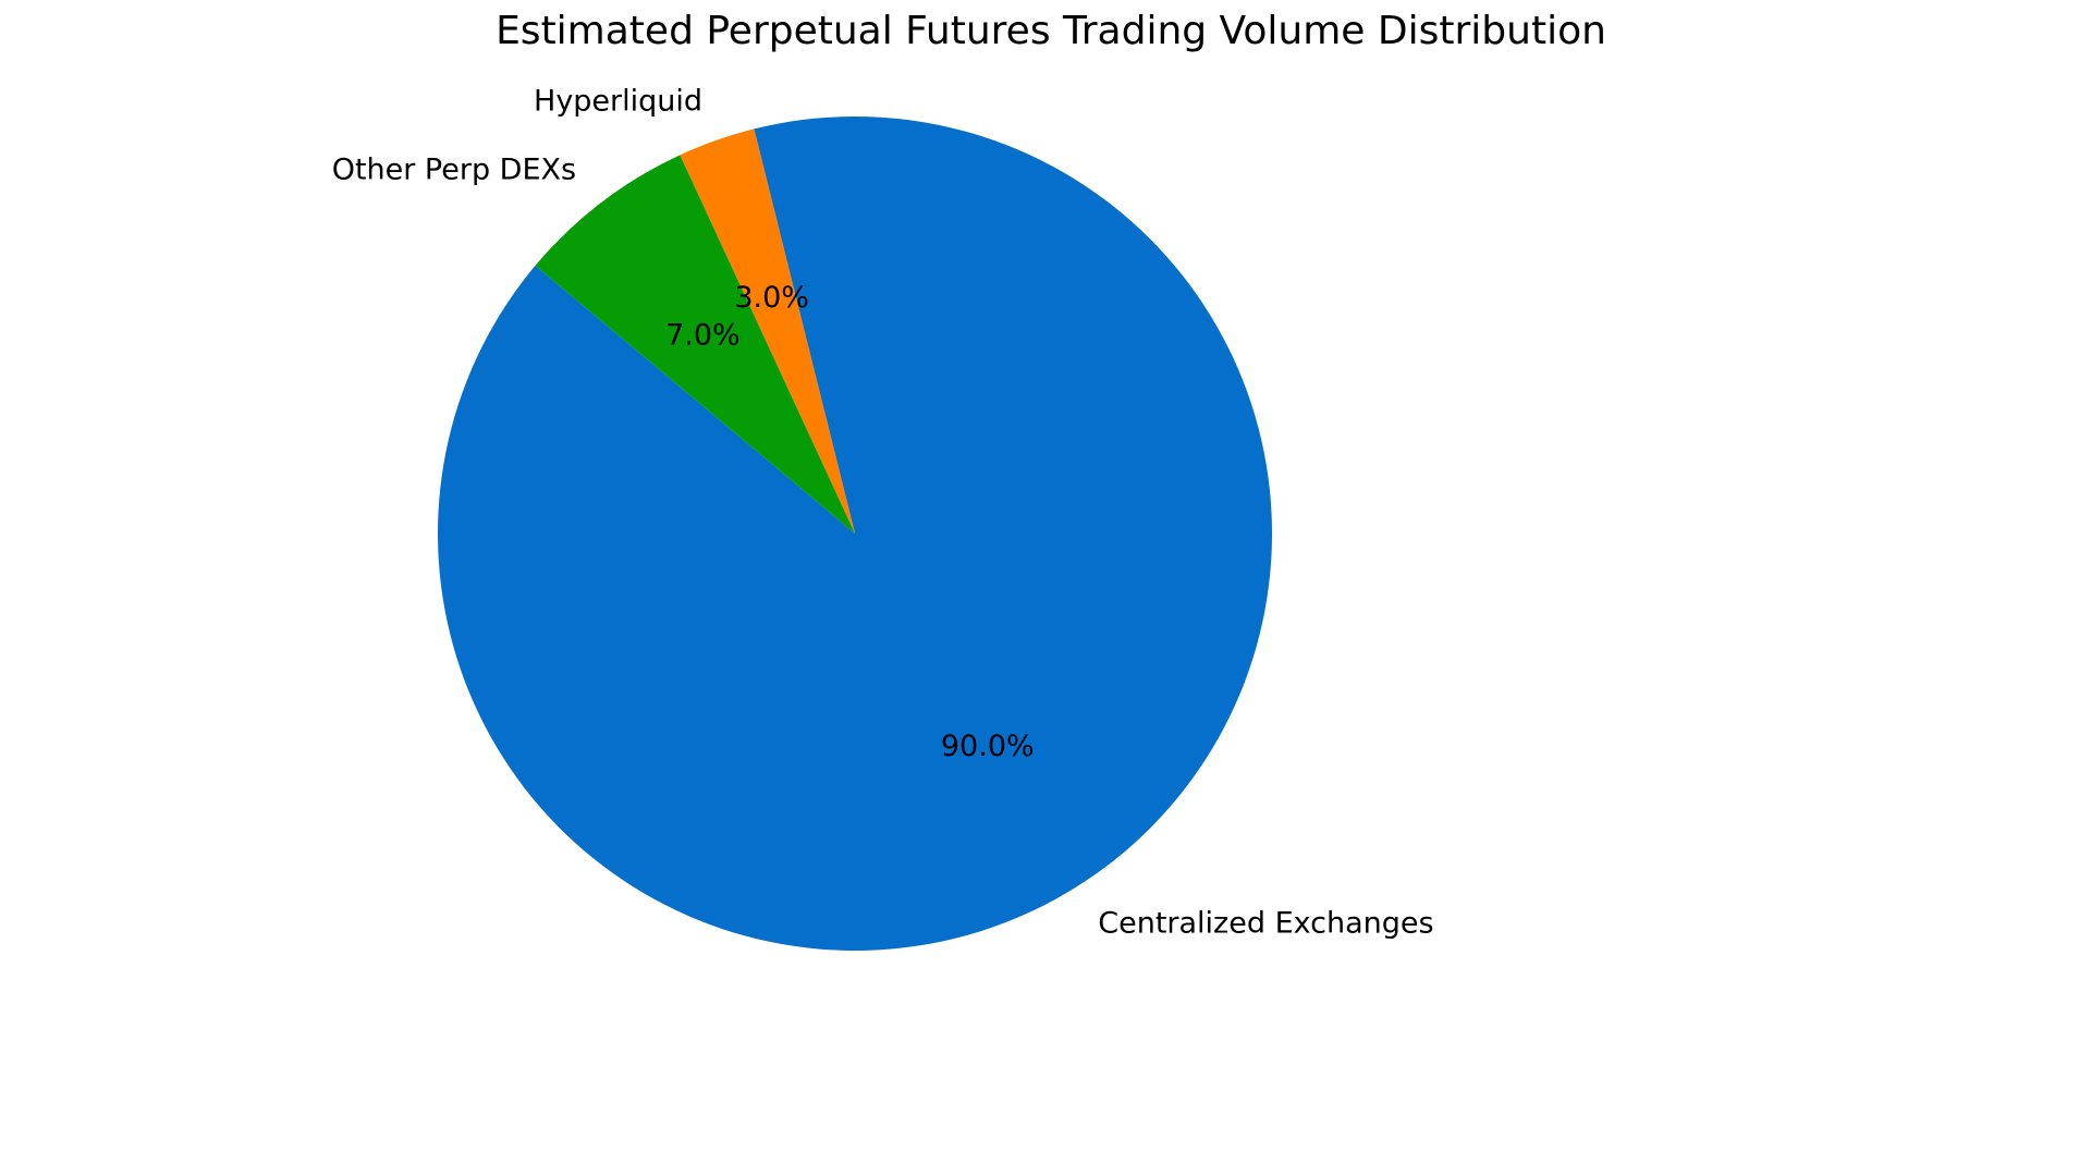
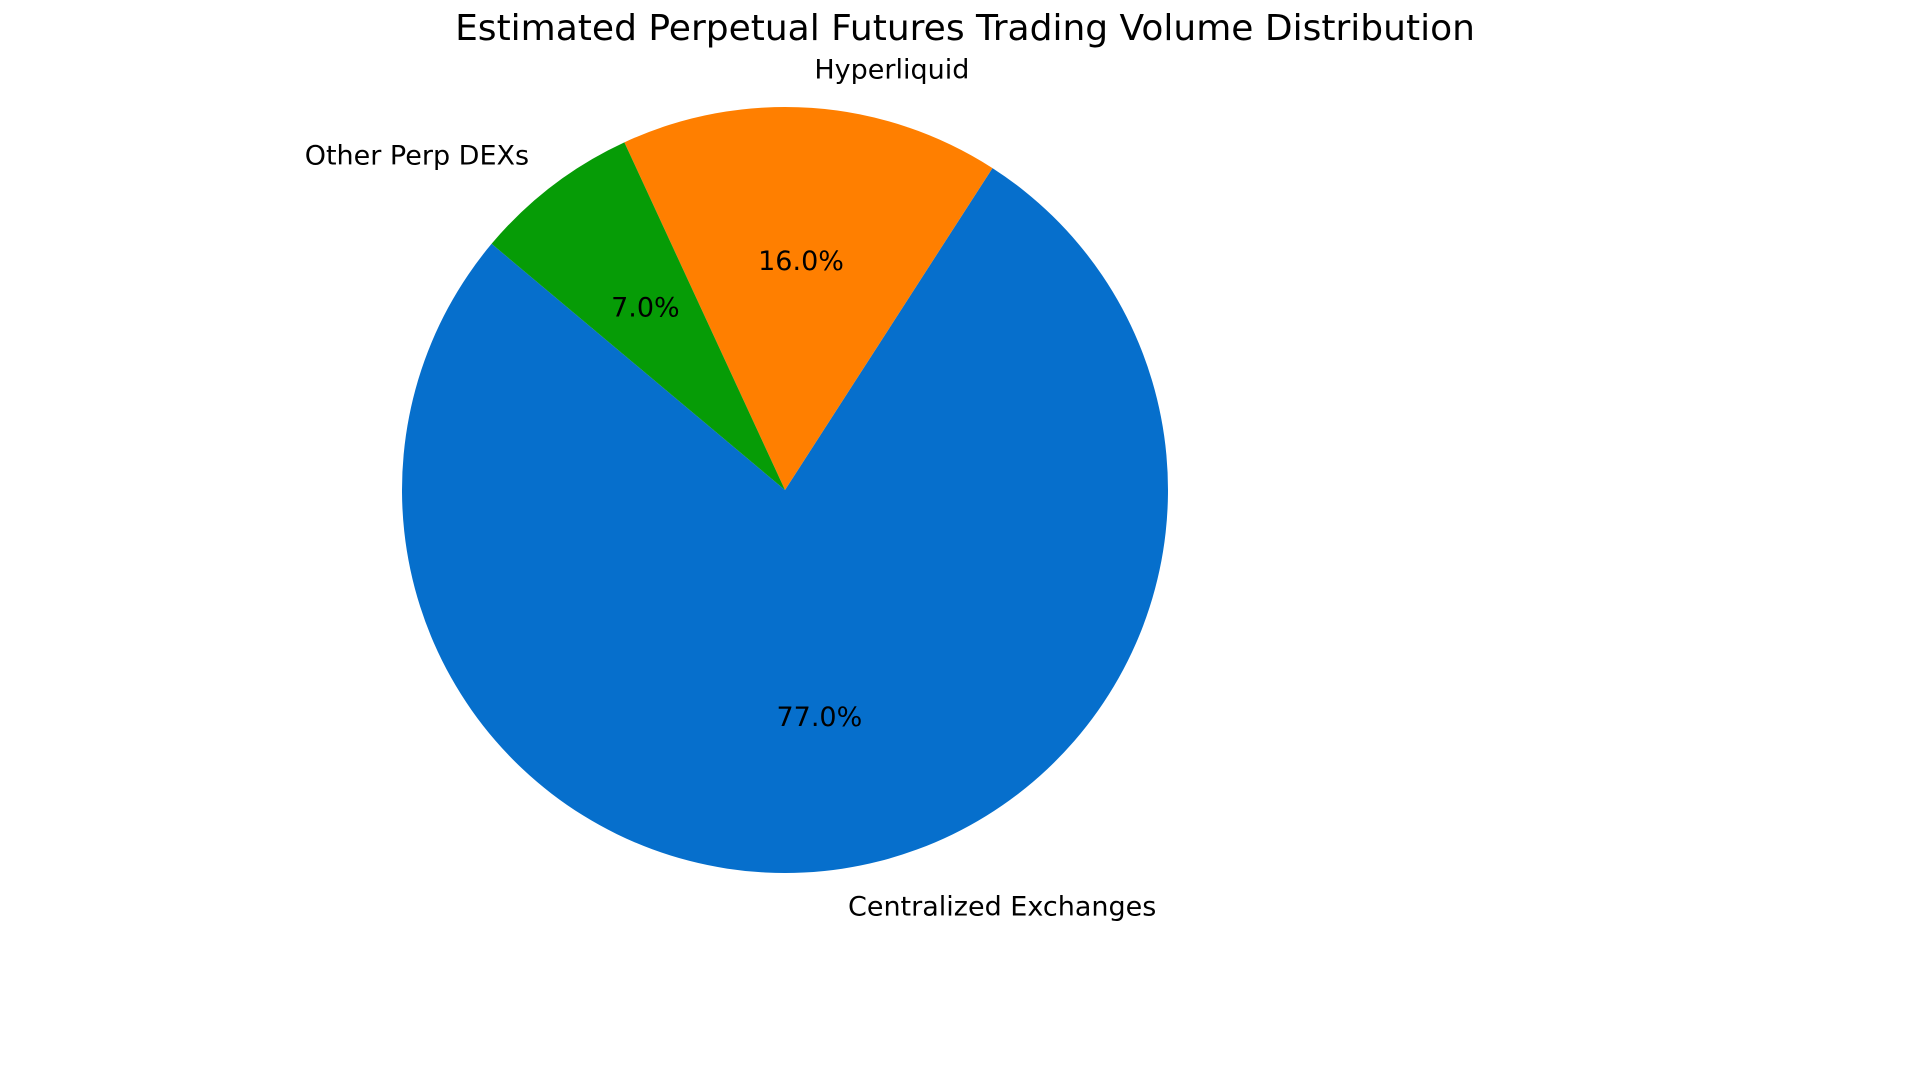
Centralized Exchanges: 90.0% -> 77.0%
Hyperliquid: 3.0% -> 16.0%
